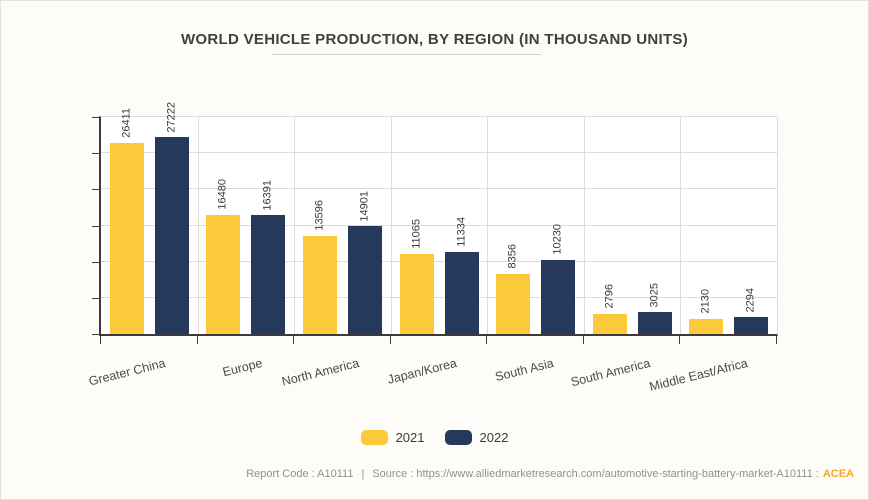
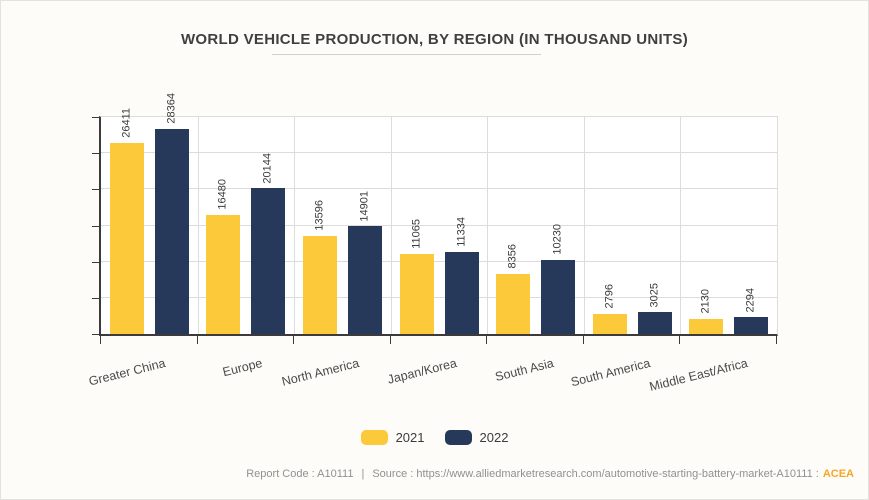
2022/Greater China: 27222 -> 28364
2022/Europe: 16391 -> 20144
